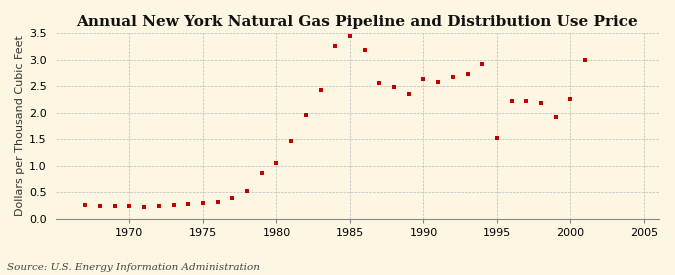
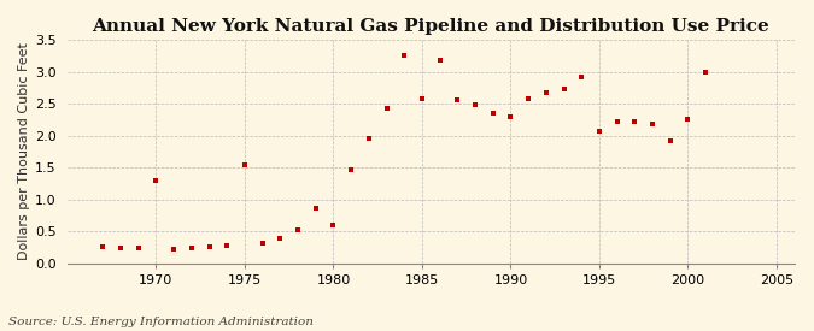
1970: 0.24 -> 1.30
1975: 0.30 -> 1.54
1980: 1.06 -> 0.60
1985: 3.45 -> 2.58
1990: 2.63 -> 2.30
1995: 1.53 -> 2.06
